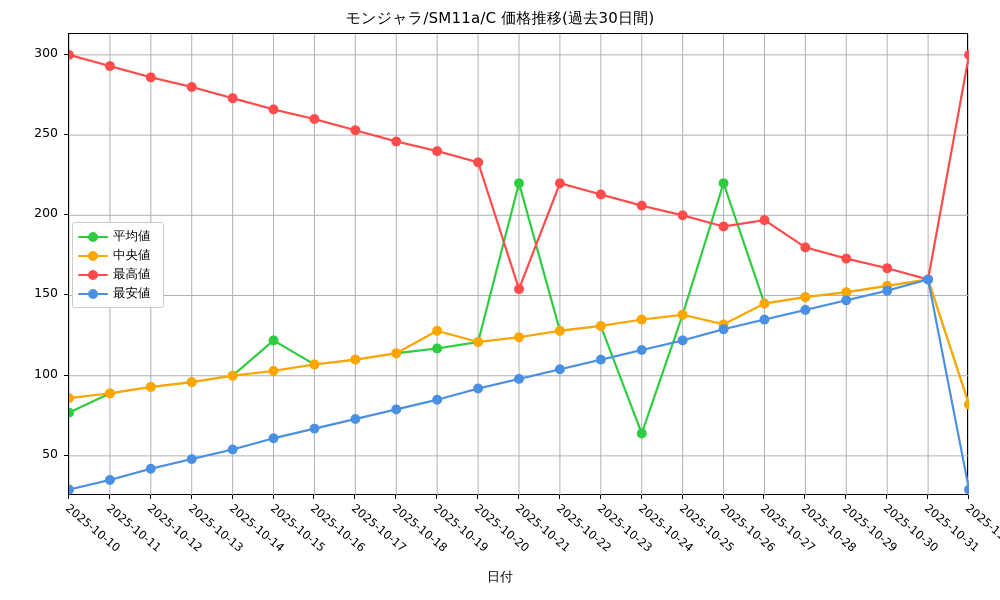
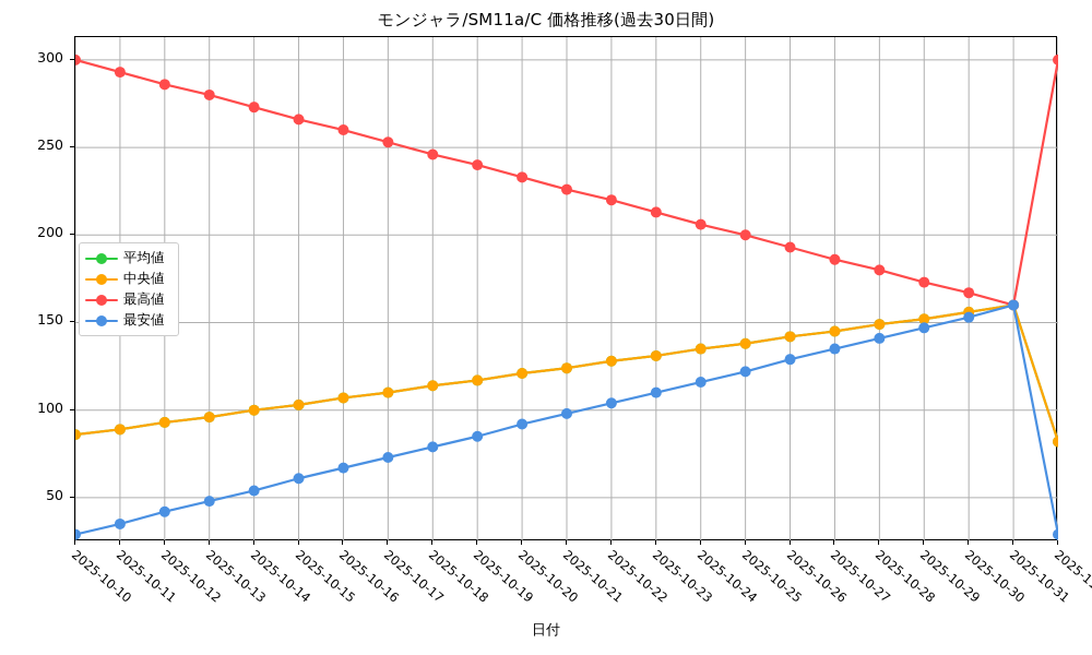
平均値/2025-10-10: 77 -> 86
平均値/2025-10-15: 122 -> 103
中央値/2025-10-19: 128 -> 117
平均値/2025-10-21: 220 -> 124
最高値/2025-10-21: 154 -> 226
平均値/2025-10-24: 64 -> 135
平均値/2025-10-26: 220 -> 142
中央値/2025-10-26: 132 -> 142
最高値/2025-10-27: 197 -> 186
